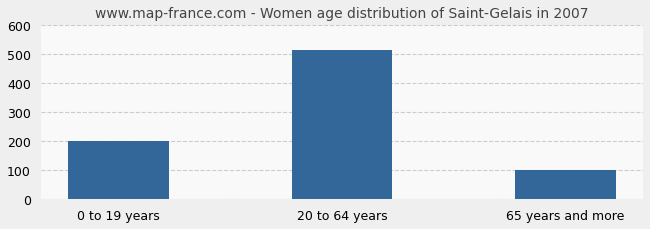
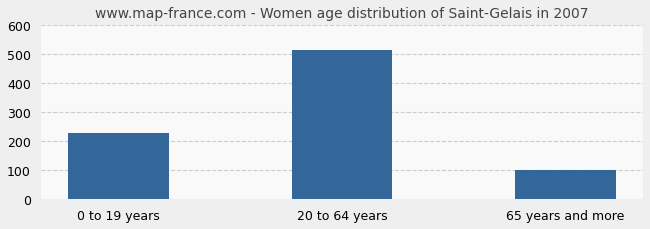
0 to 19 years: 200 -> 230
